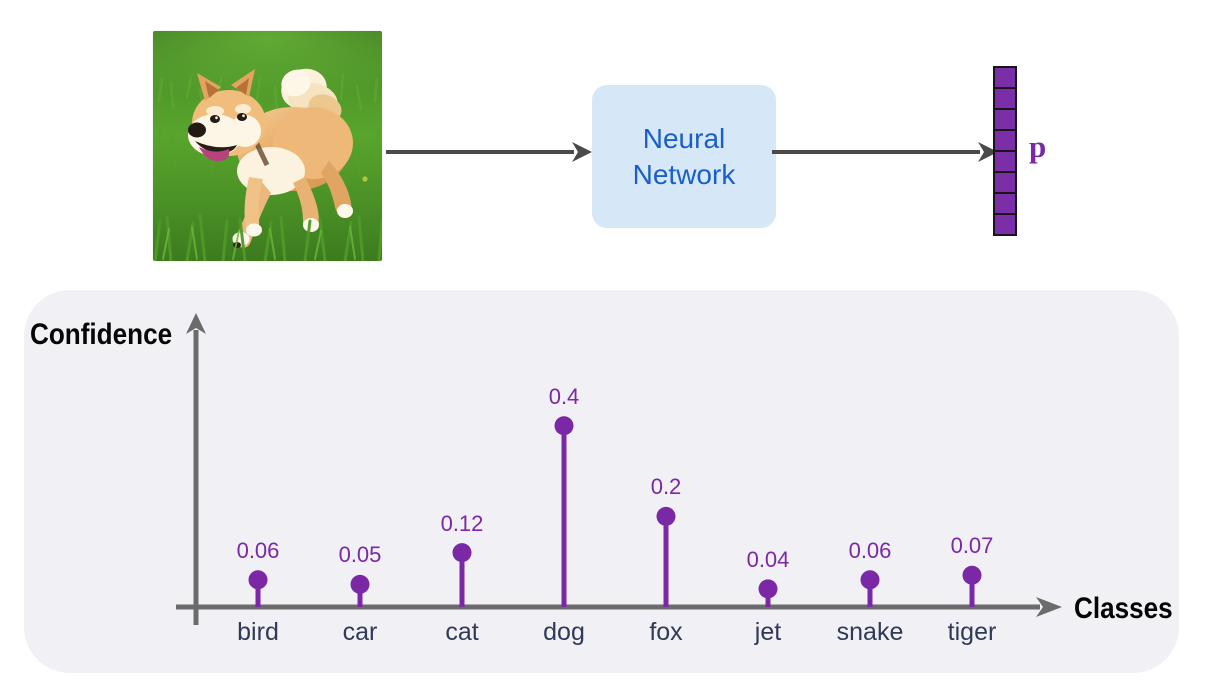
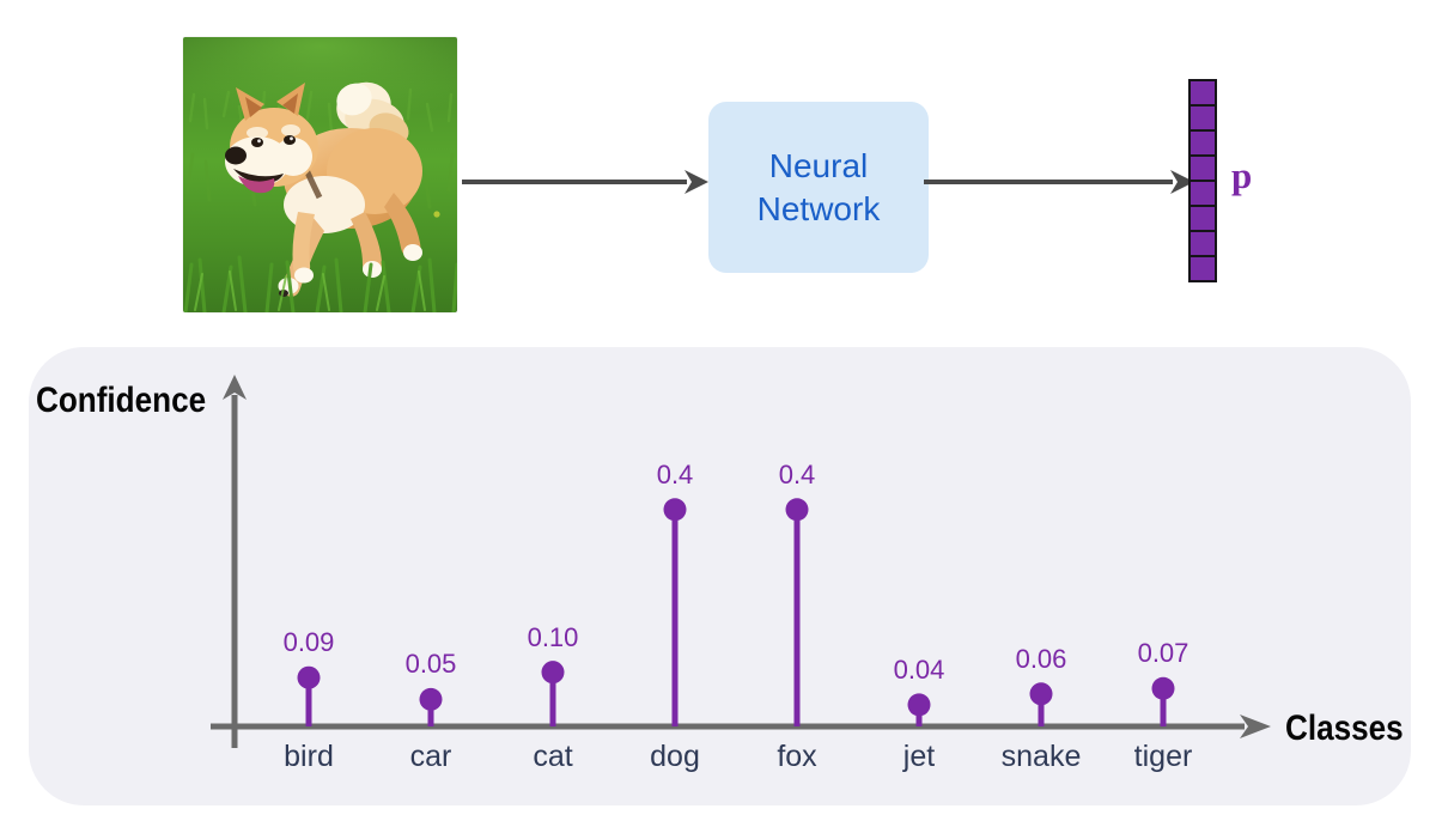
bird: 0.06 -> 0.09
cat: 0.12 -> 0.10
fox: 0.2 -> 0.4
